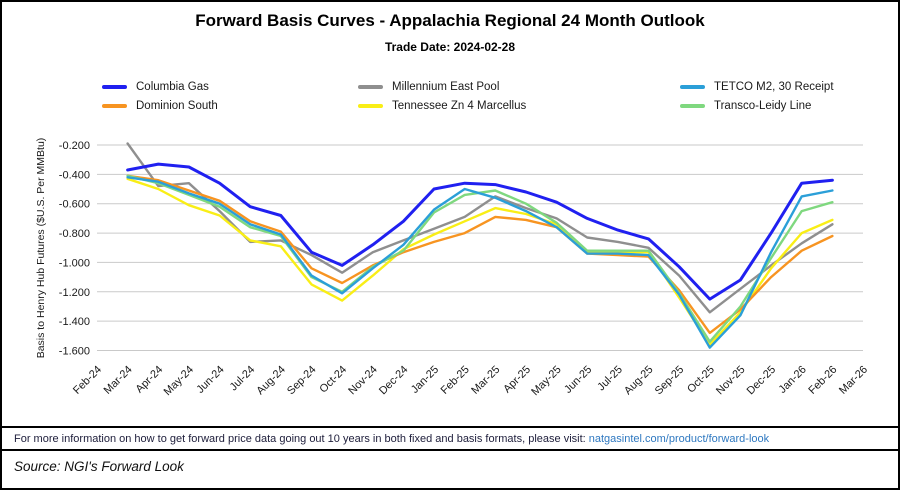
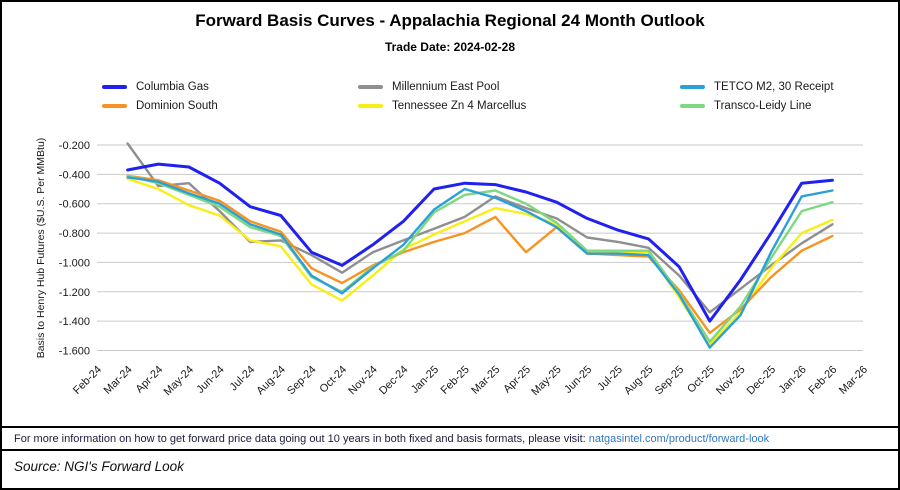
Dominion South/Apr-25: -0.71 -> -0.93
Columbia Gas/Oct-25: -1.25 -> -1.40
